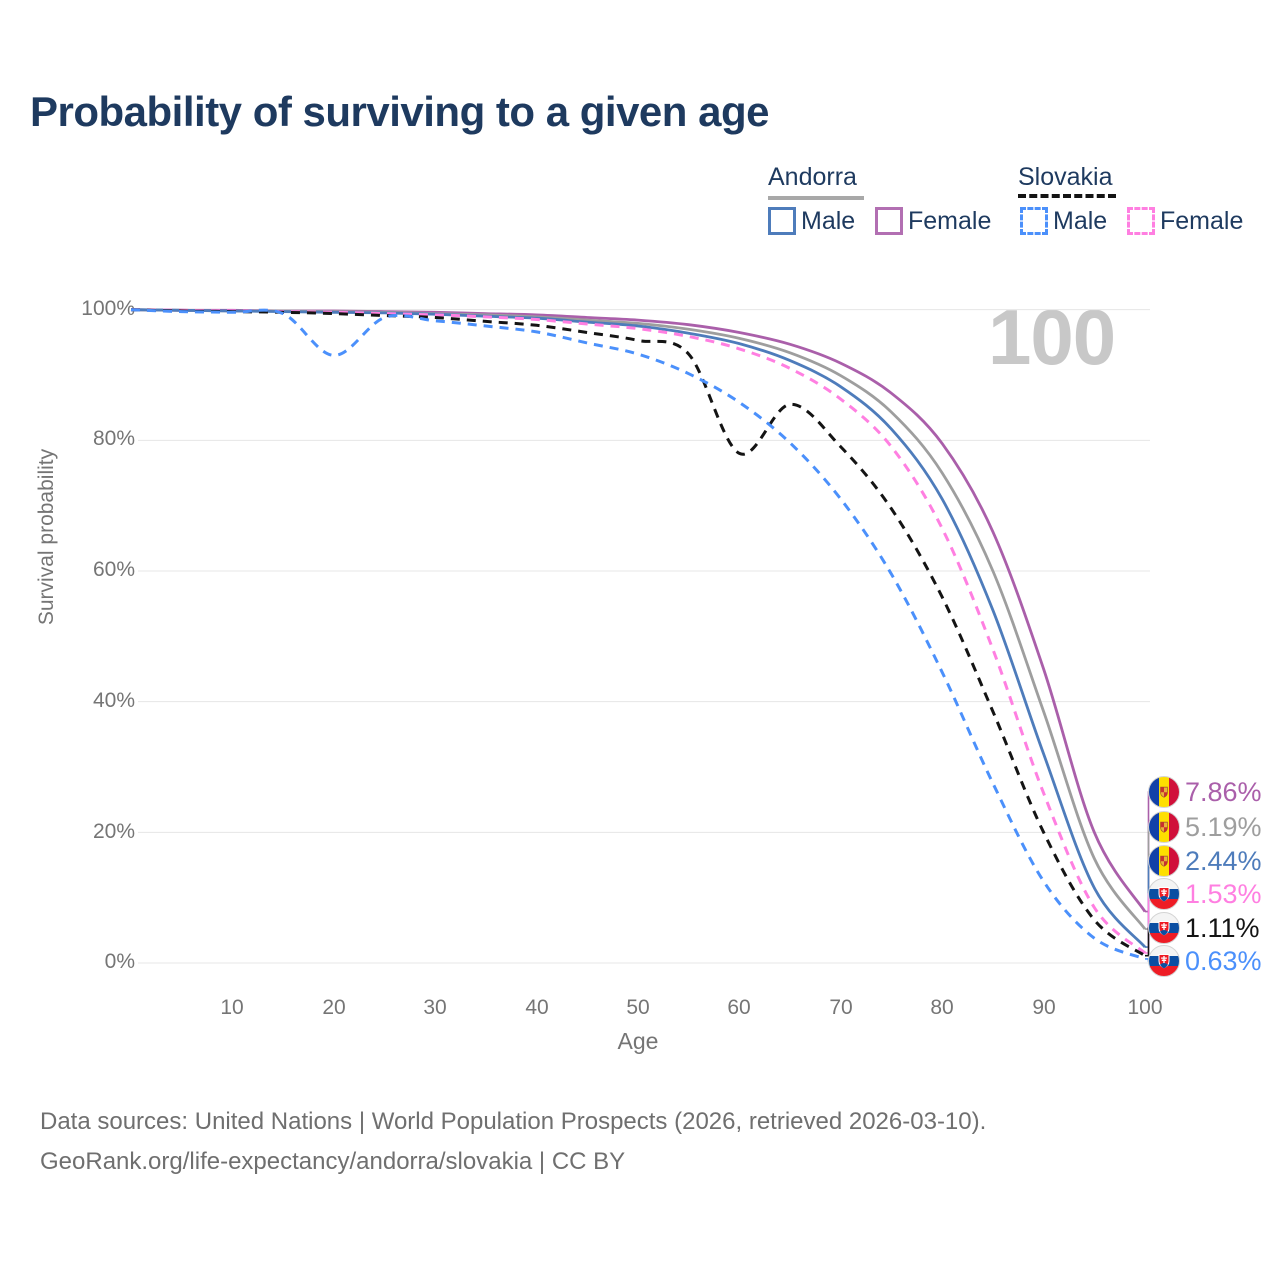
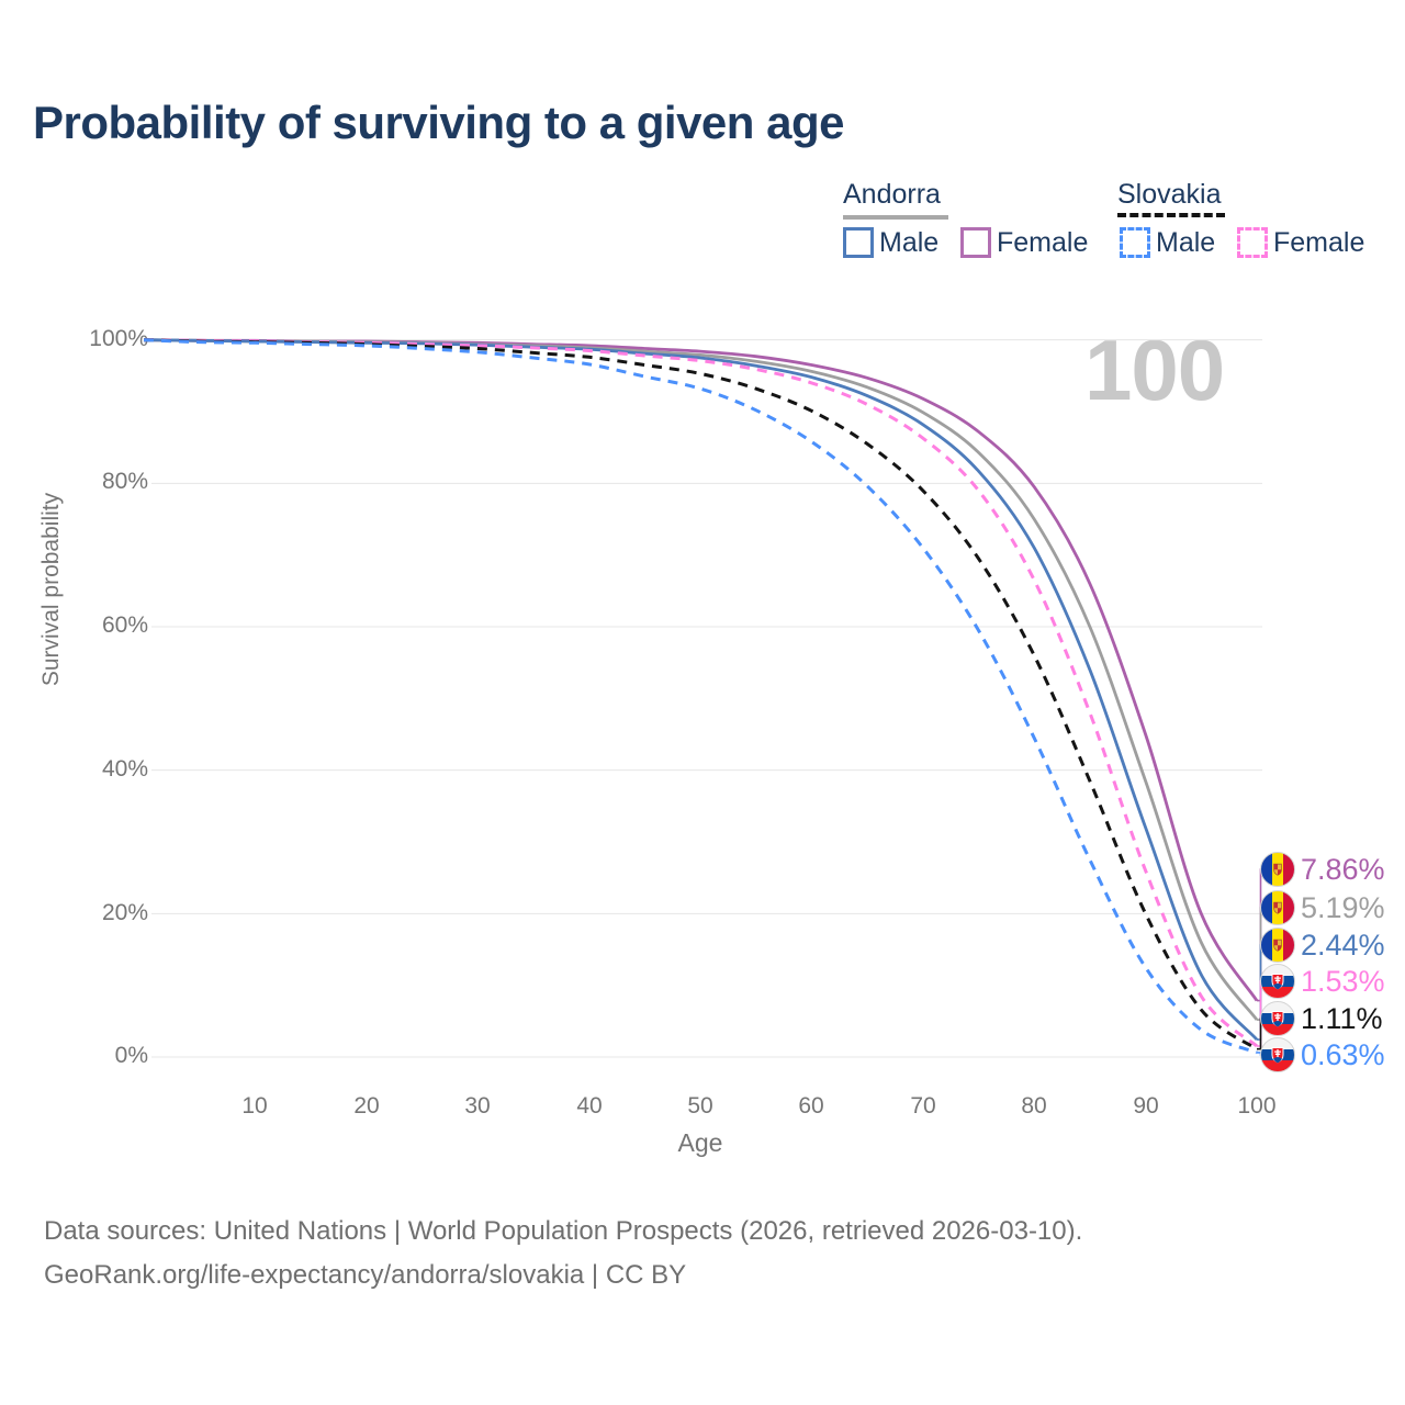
Slovakia Male/20: 93% -> 99%
Slovakia/60: 78% -> 90%
